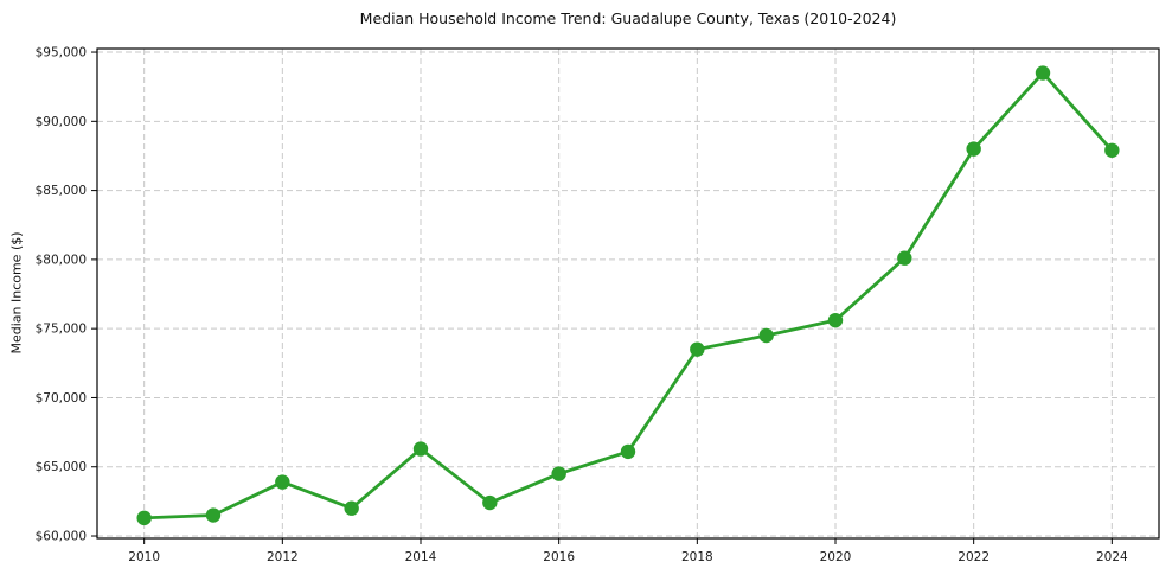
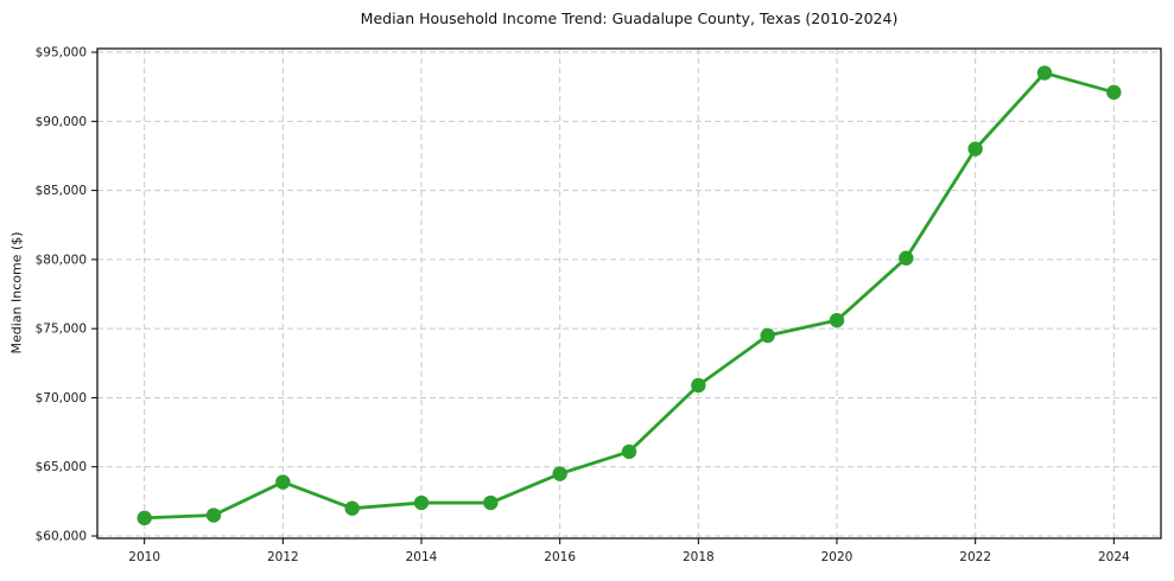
2014: $66300 -> $62400
2018: $73500 -> $70900
2024: $87900 -> $92100
